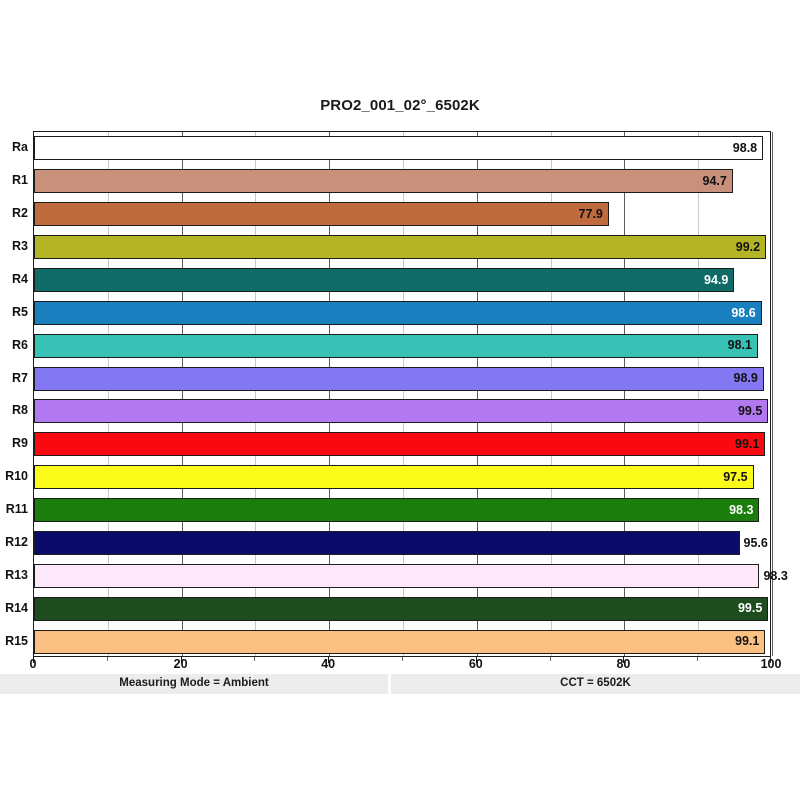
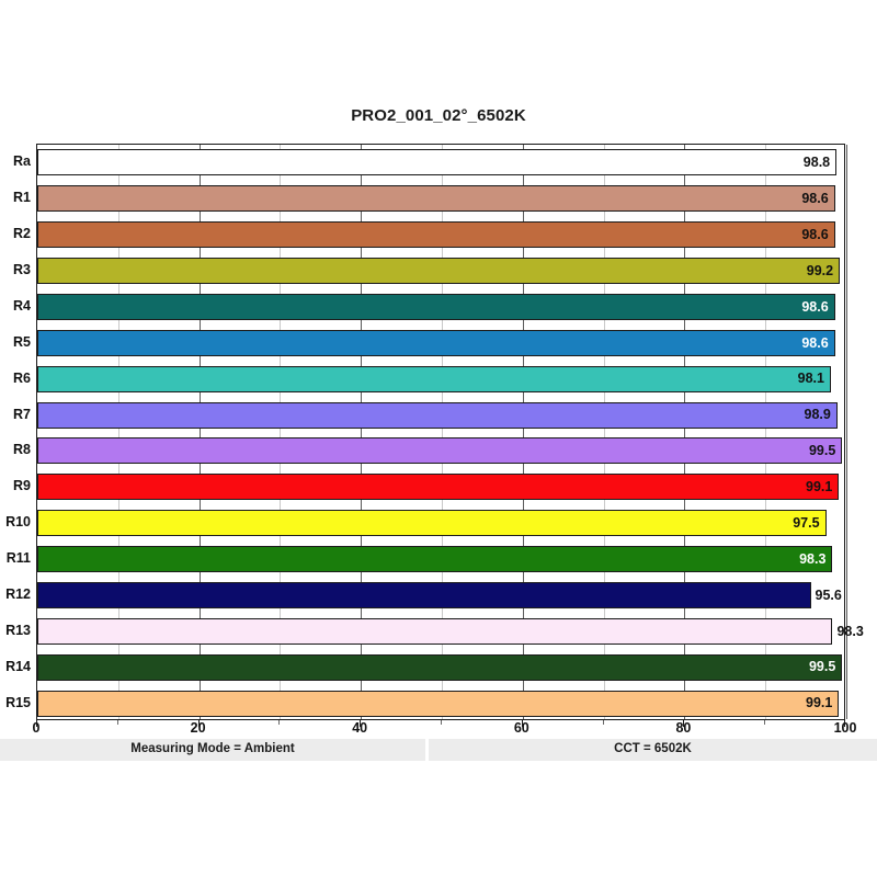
R1: 94.7 -> 98.6
R2: 77.9 -> 98.6
R4: 94.9 -> 98.6
